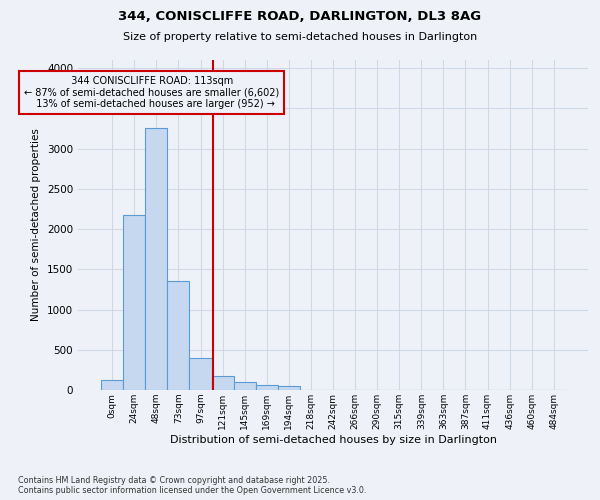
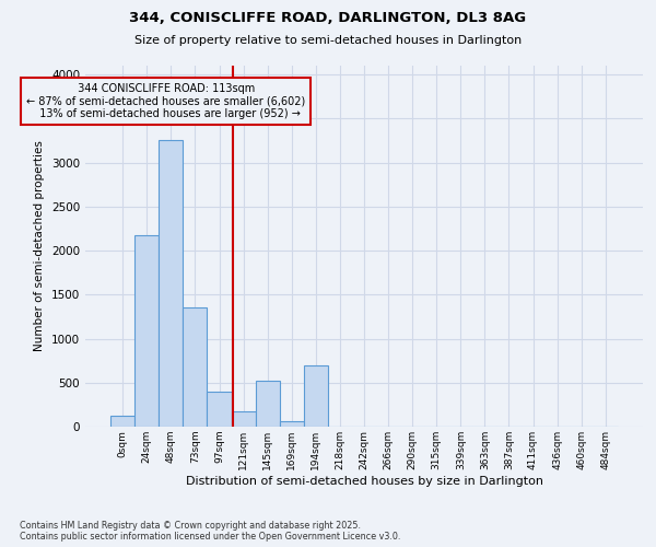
145sqm: 100 -> 520
194sqm: 50 -> 700
